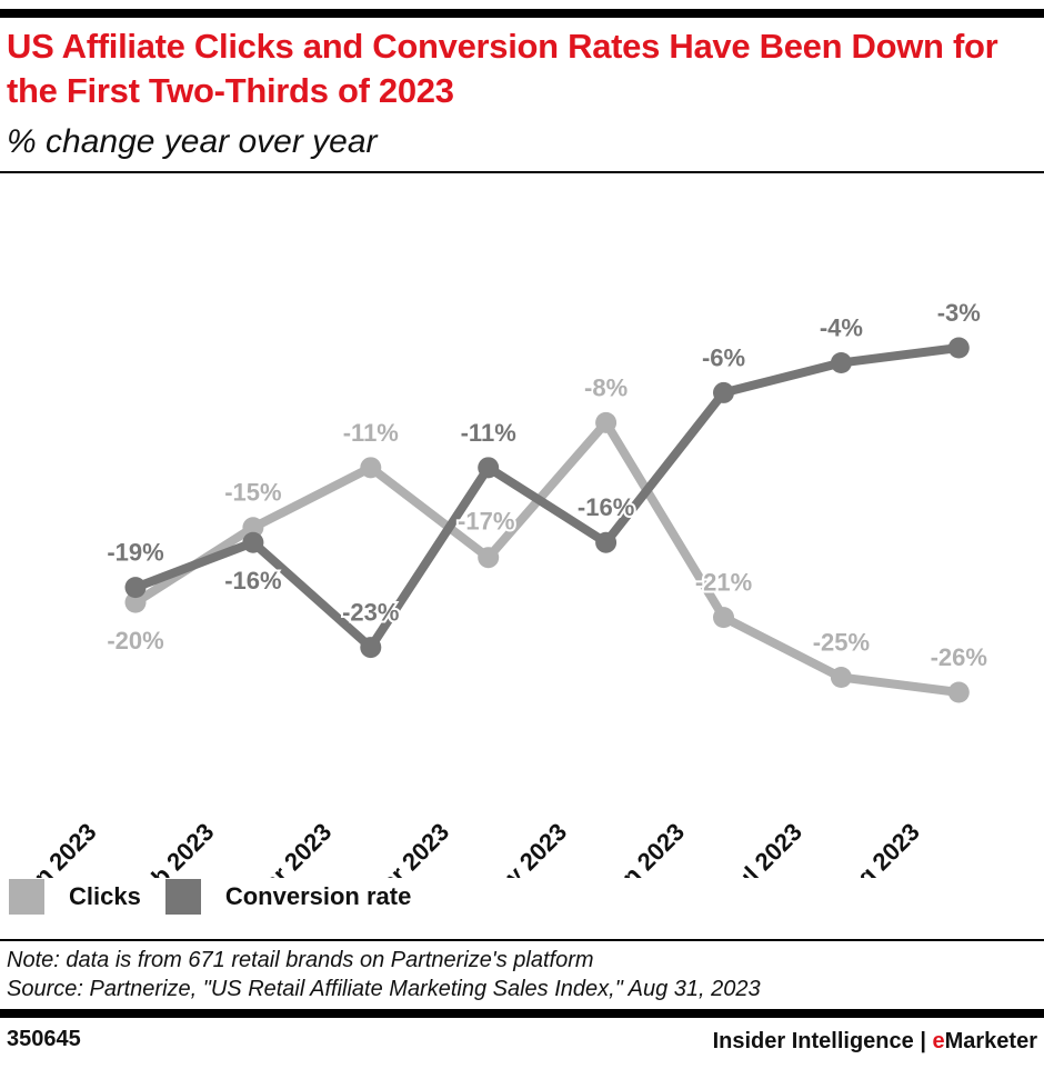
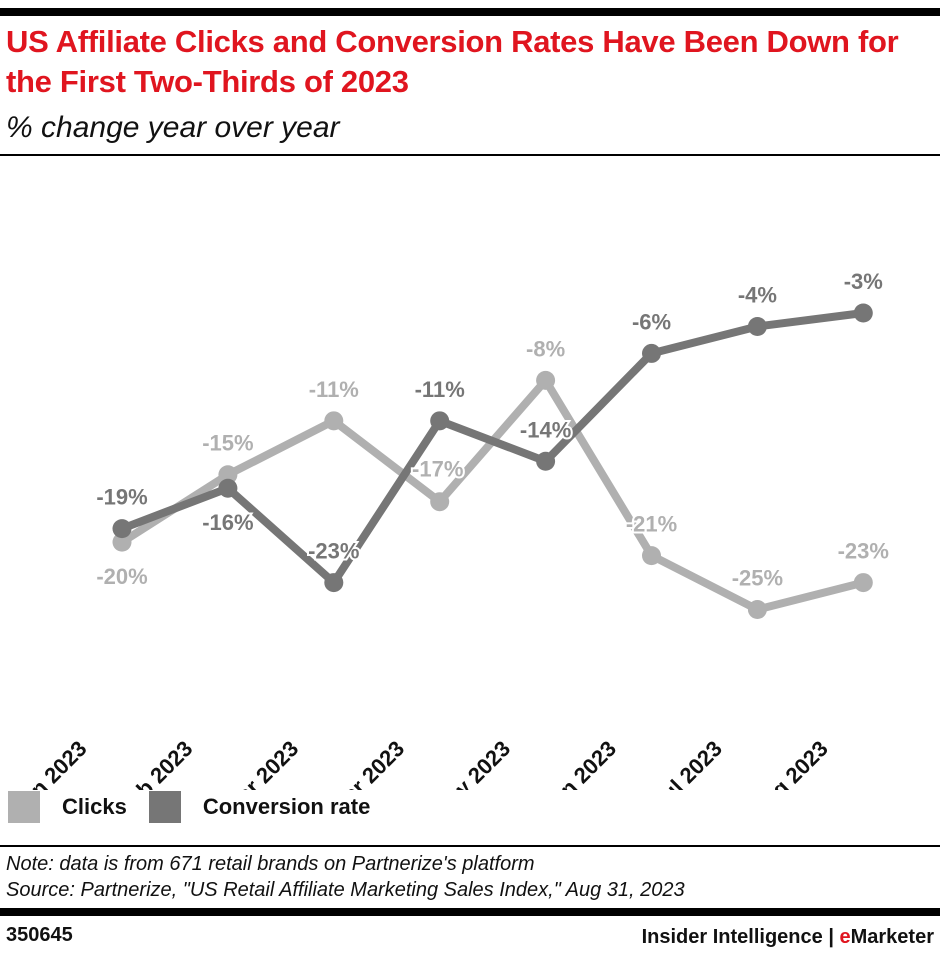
Conversion rate/May 2023: -16% -> -14%
Clicks/Aug 2023: -26% -> -23%
